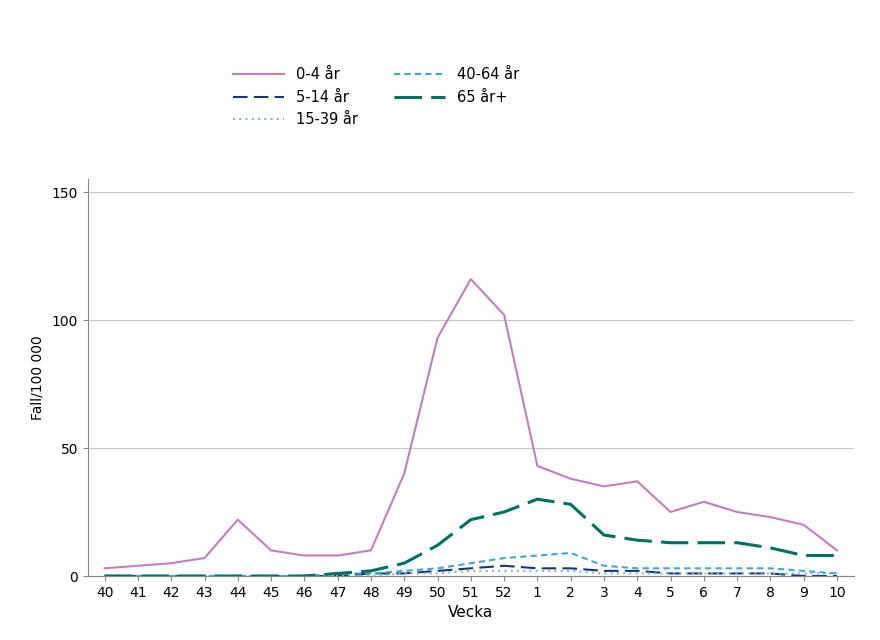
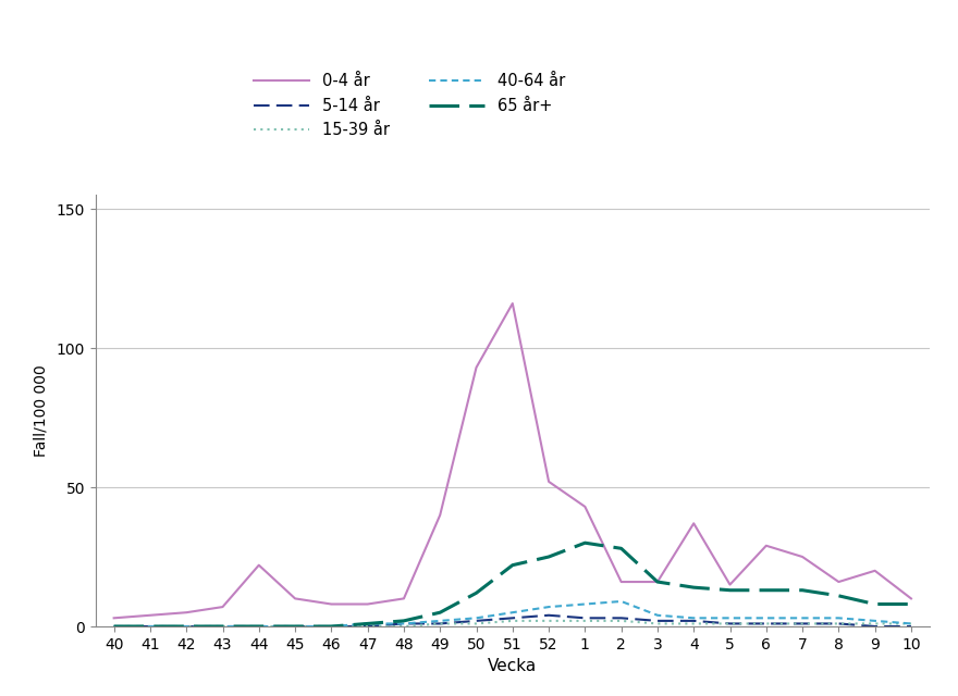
0-4 år/52: 102 -> 52
0-4 år/2: 38 -> 16
0-4 år/3: 35 -> 16
0-4 år/5: 25 -> 15
0-4 år/8: 23 -> 16
